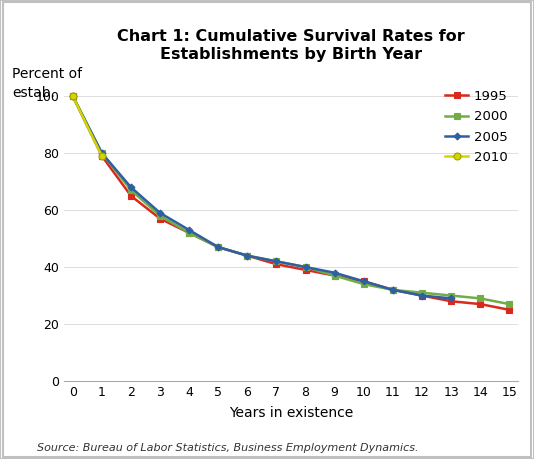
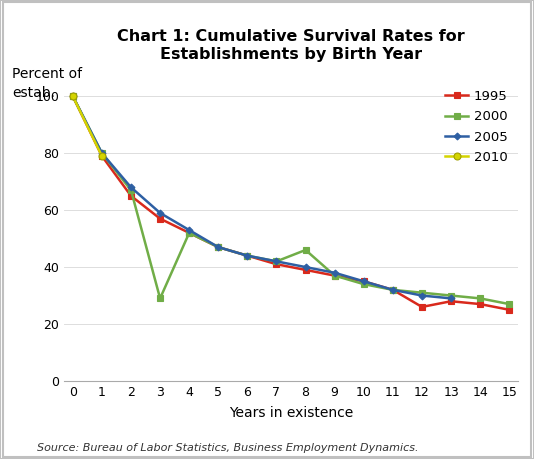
2000/3: 58 -> 29
2000/8: 40 -> 46
1995/12: 30 -> 26
